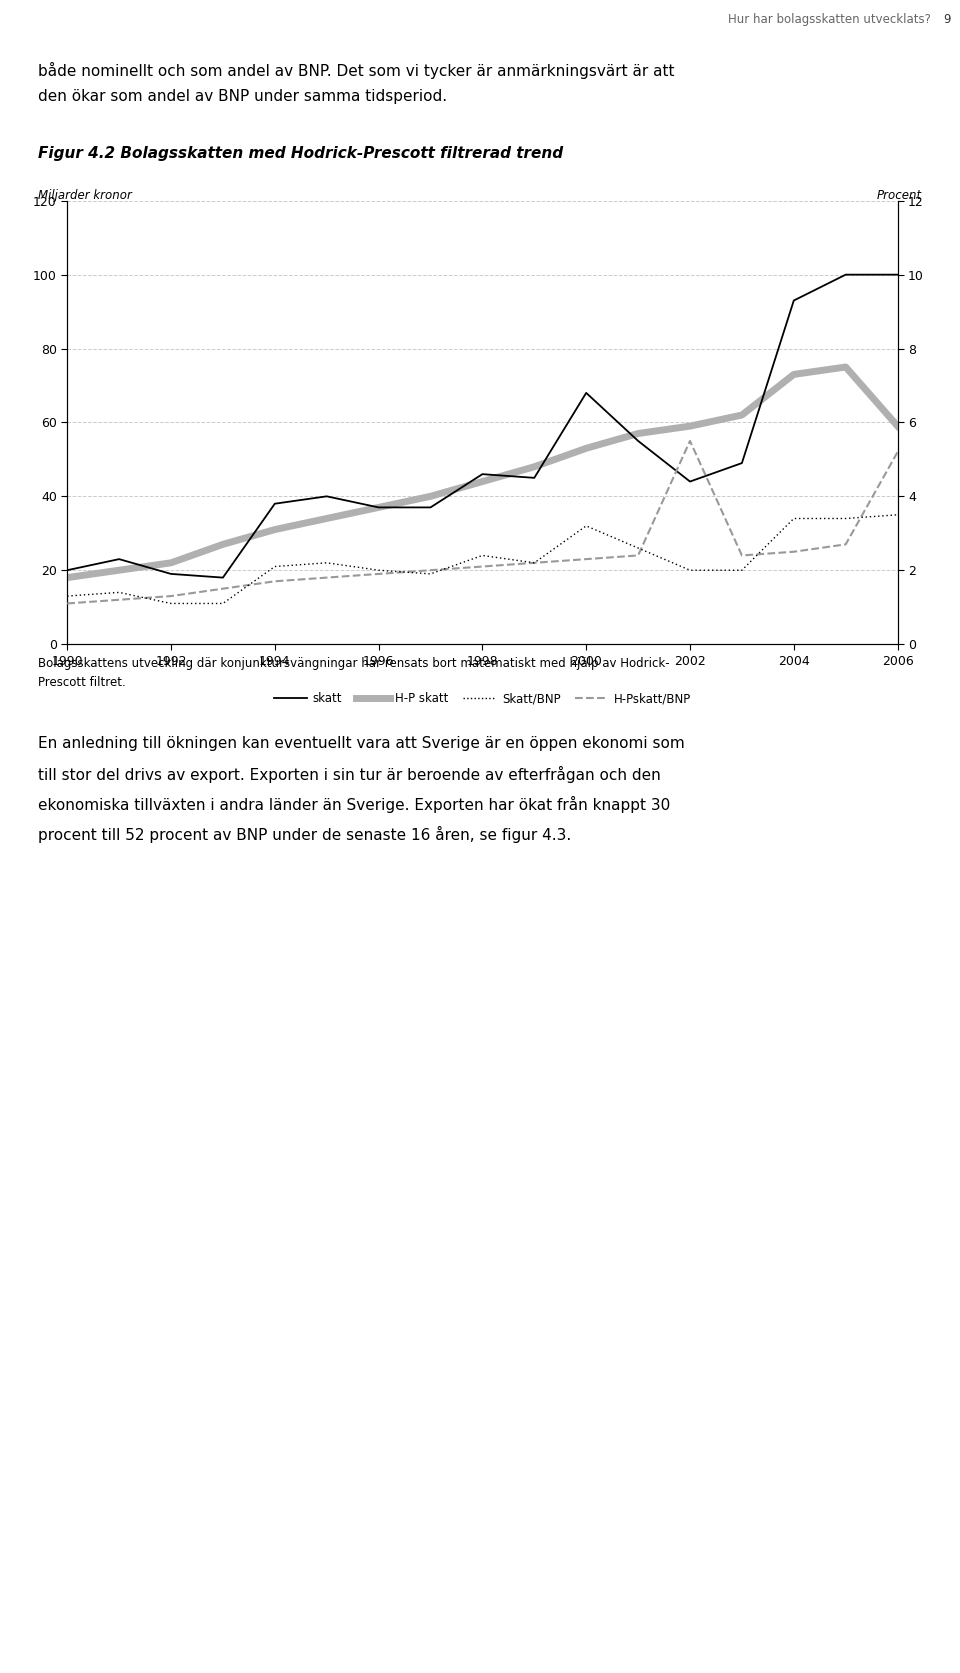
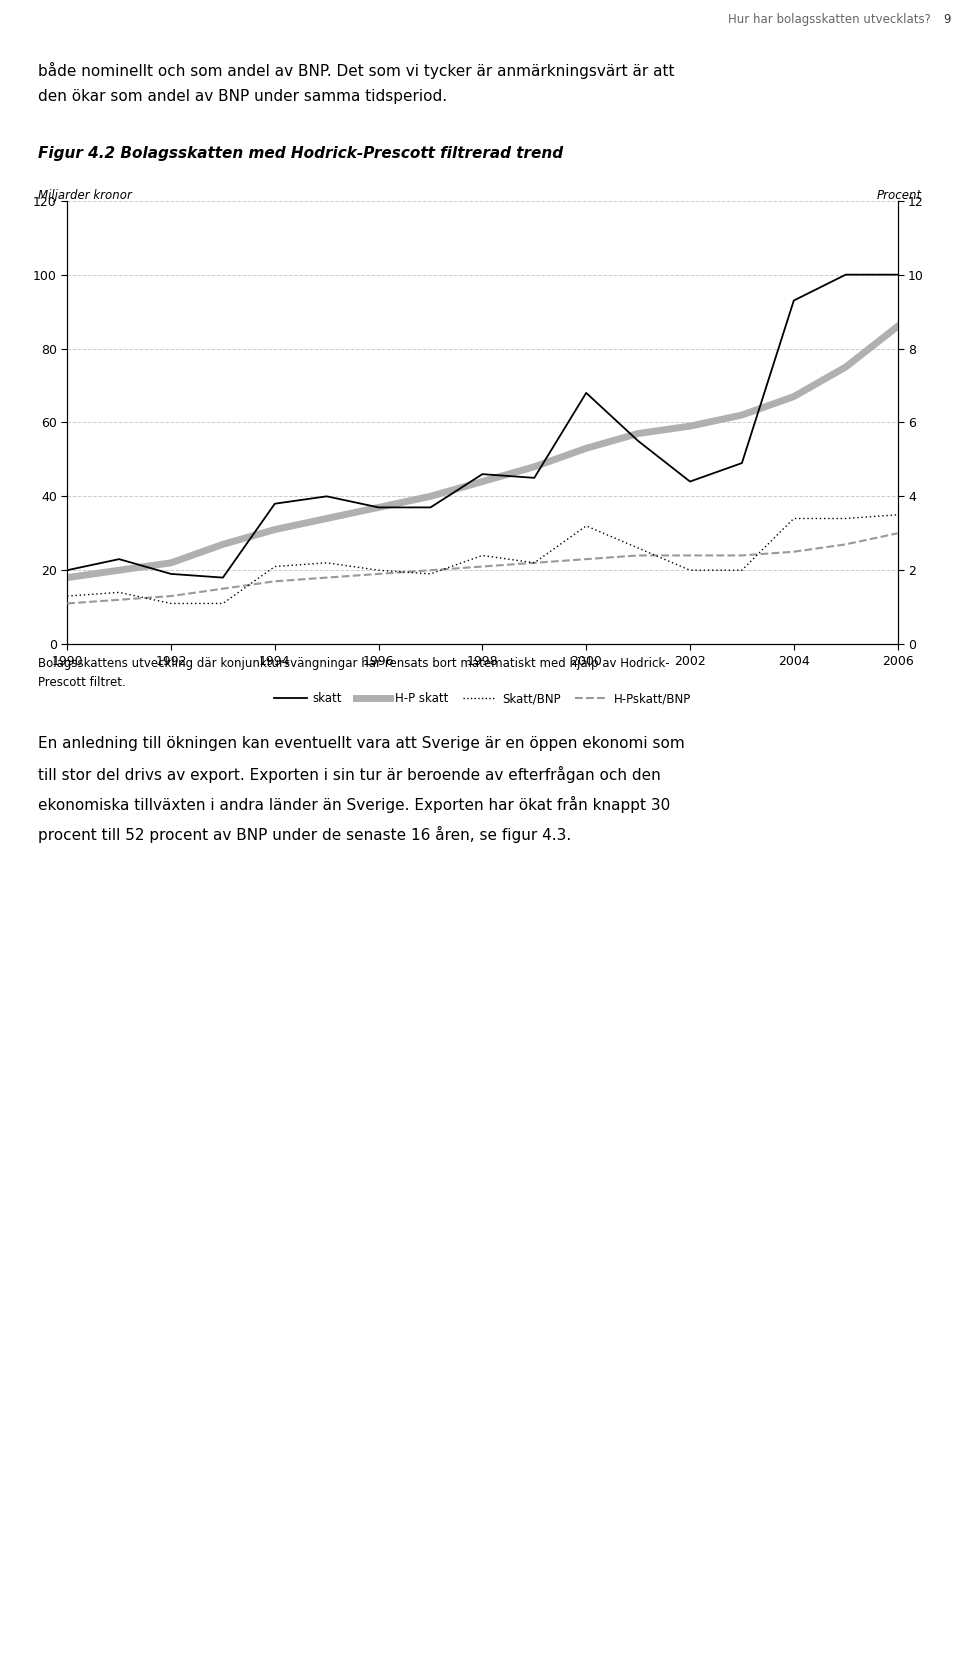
H-Pskatt/BNP/2002: 5.5 -> 2.4
H-P skatt/2004: 73 -> 67
H-P skatt/2006: 59 -> 86
H-Pskatt/BNP/2006: 5.2 -> 3.0
